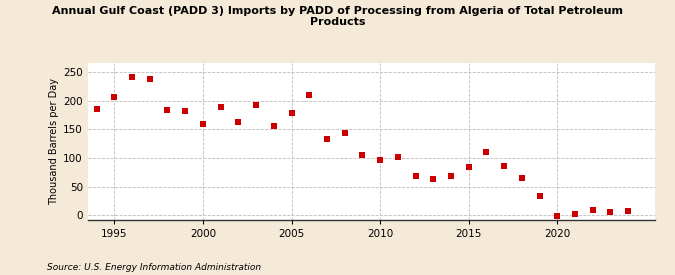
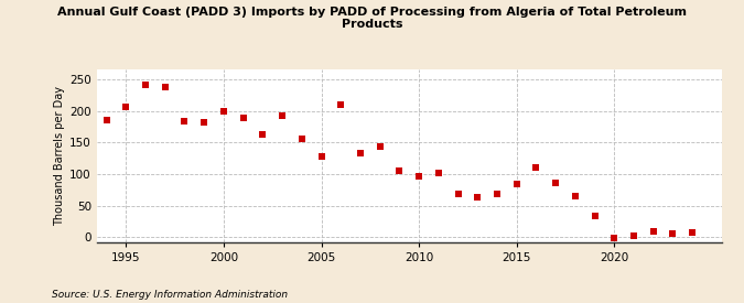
2000: 160 -> 200
2005: 178 -> 128
